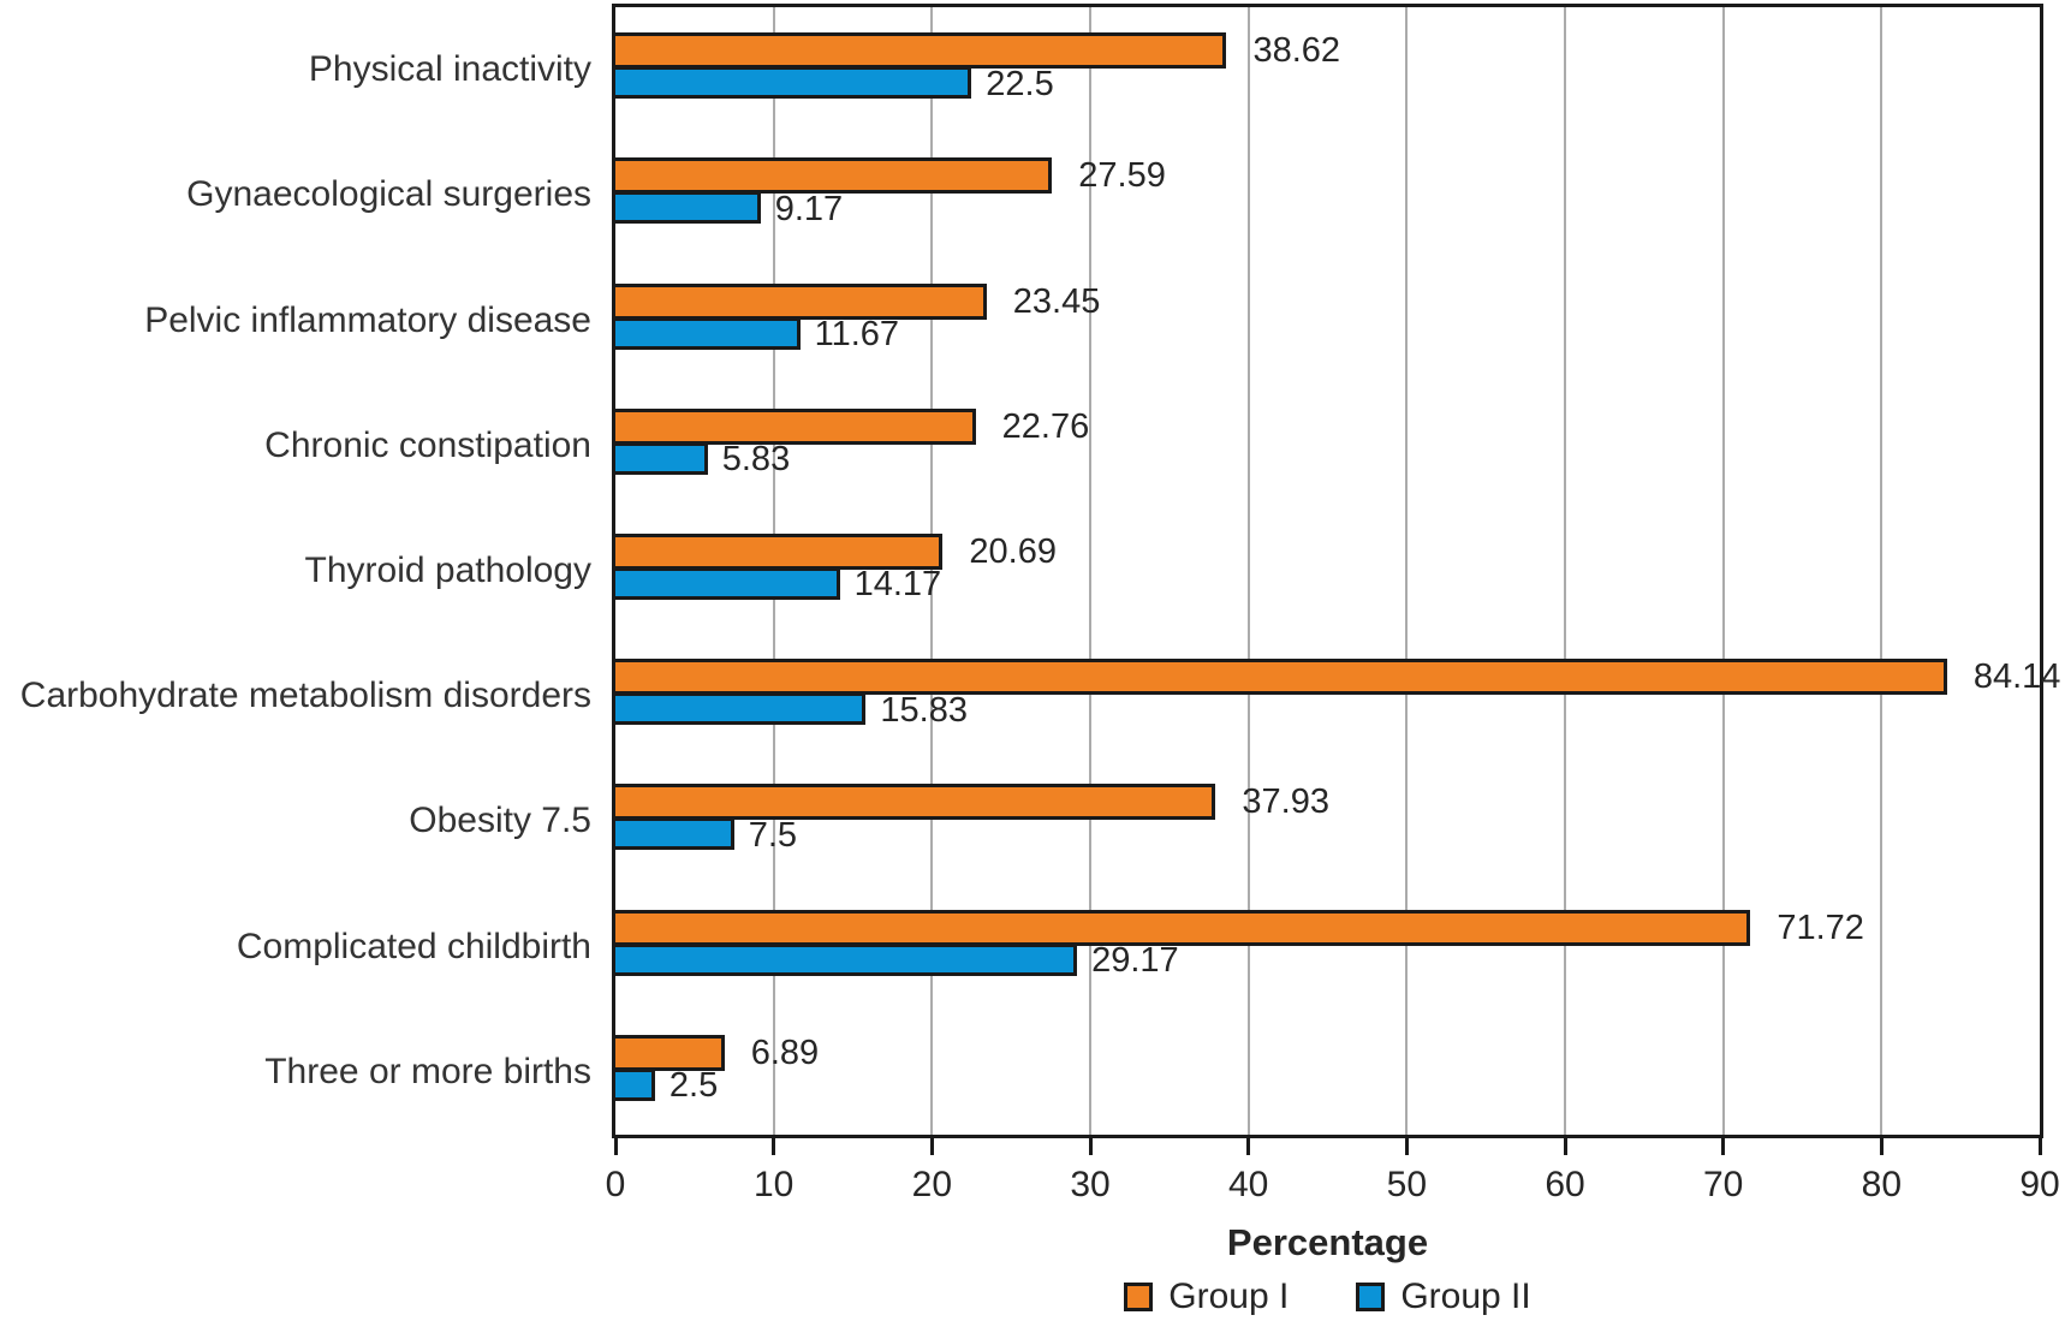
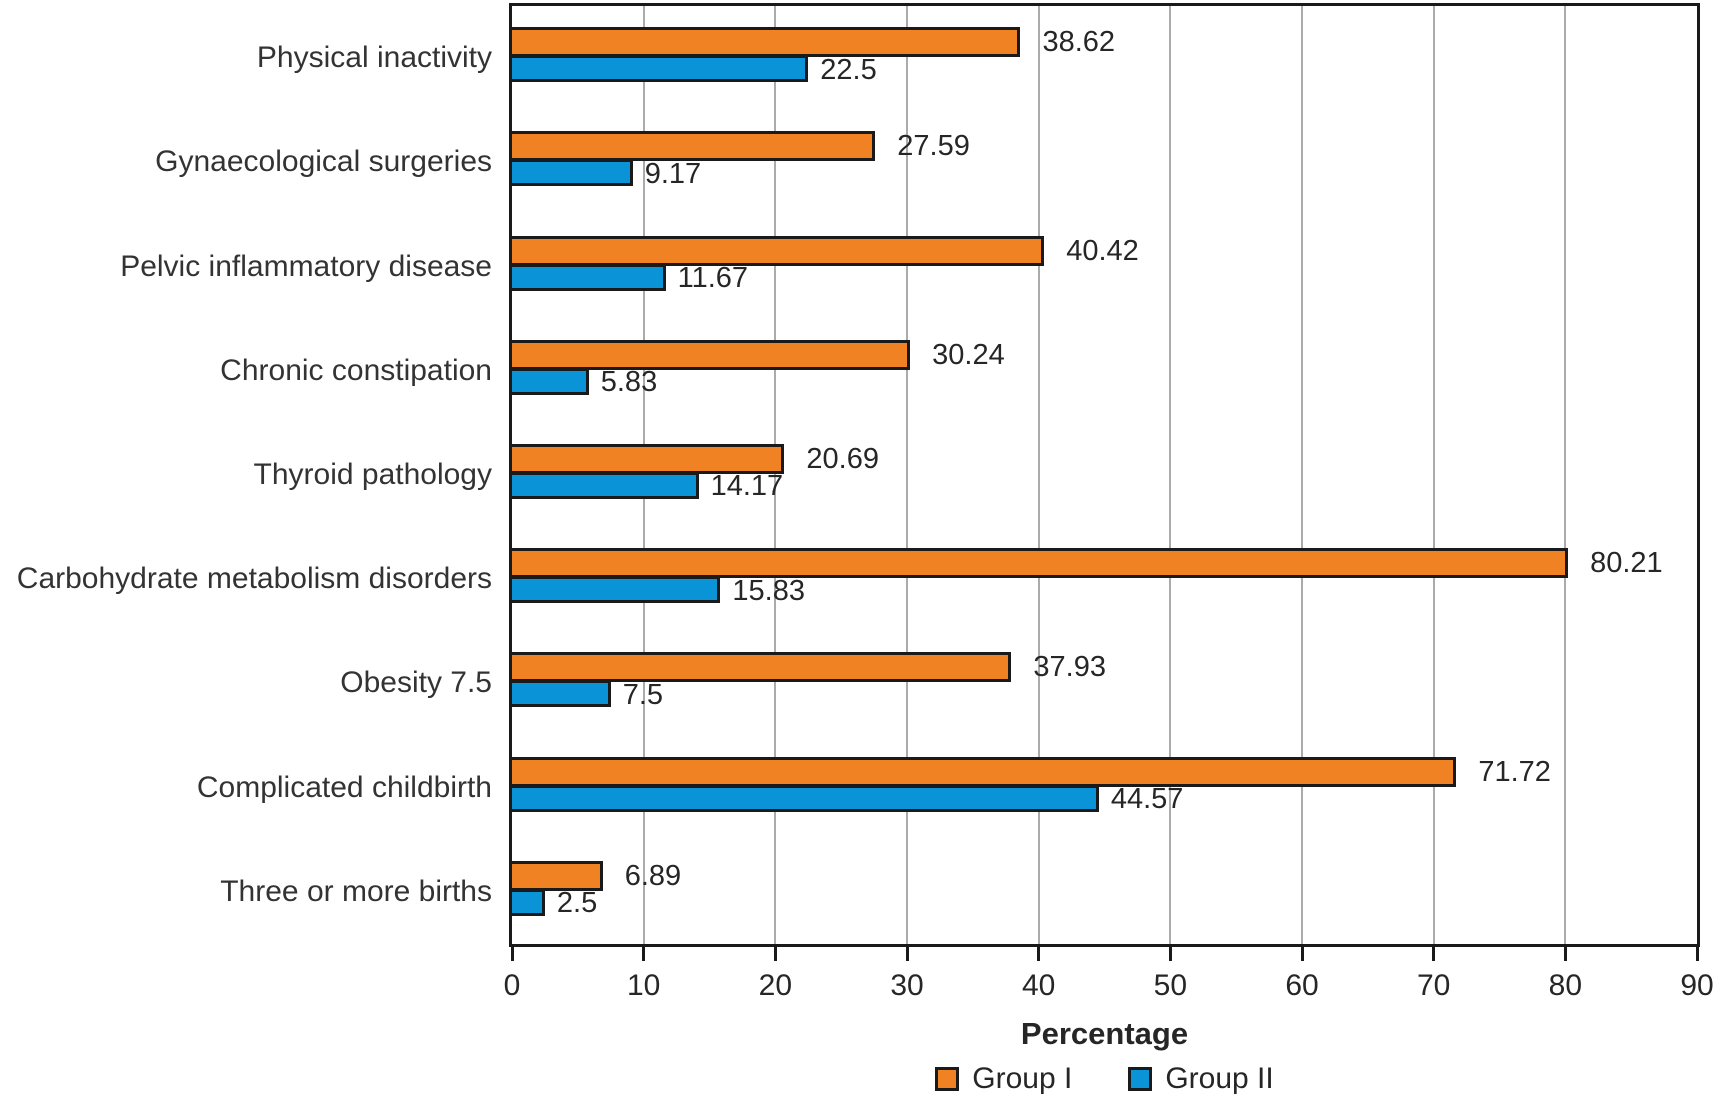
Group I/Pelvic inflammatory disease: 23.45 -> 40.42
Group I/Chronic constipation: 22.76 -> 30.24
Group I/Carbohydrate metabolism disorders: 84.14 -> 80.21
Group II/Complicated childbirth: 29.17 -> 44.57
